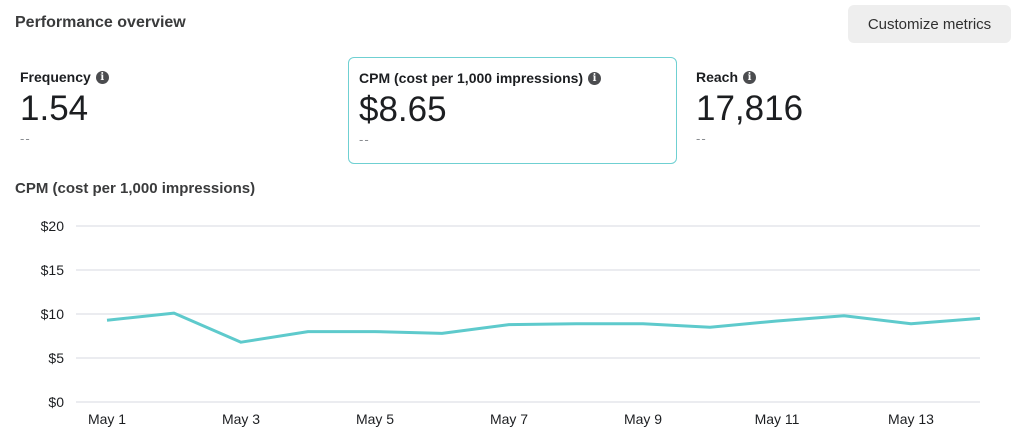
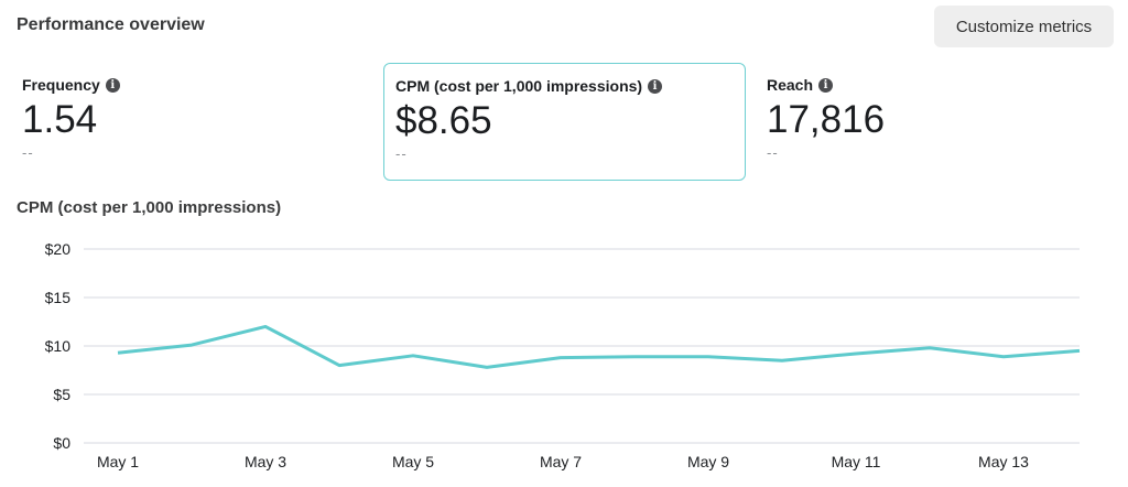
May 3: $7 -> $12
May 5: $8 -> $9
